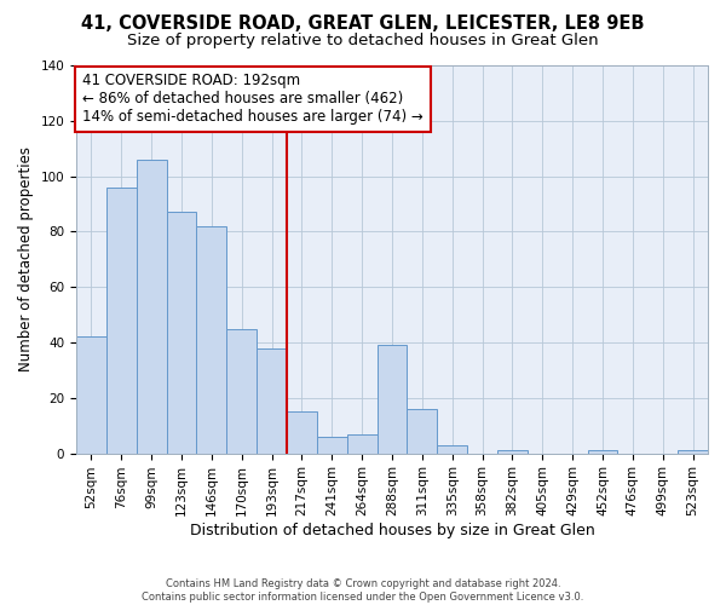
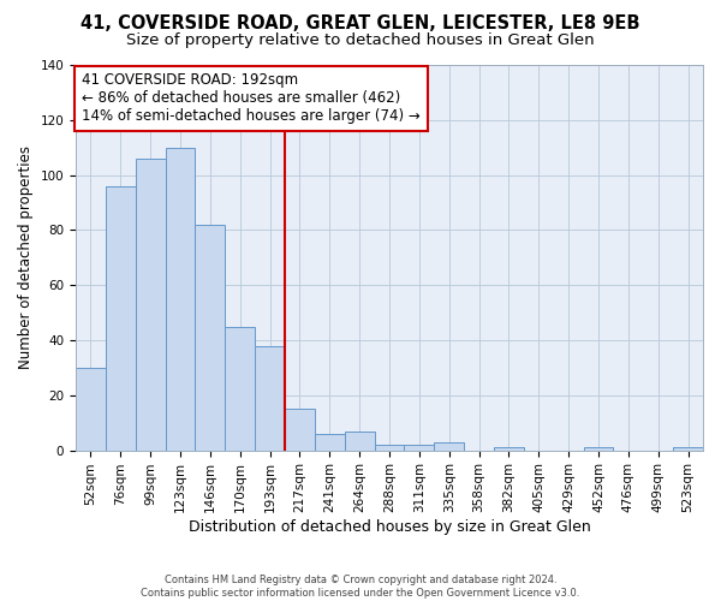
52sqm: 42 -> 30
123sqm: 87 -> 110
288sqm: 39 -> 2
311sqm: 16 -> 2
